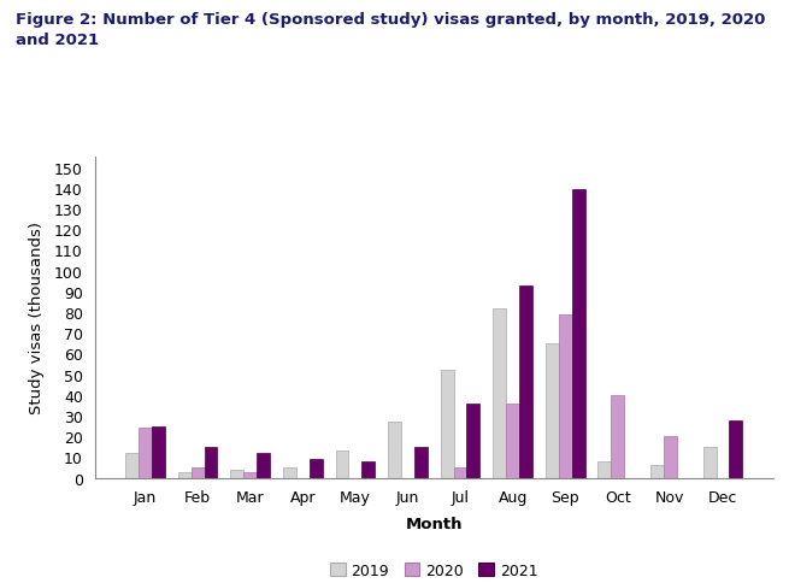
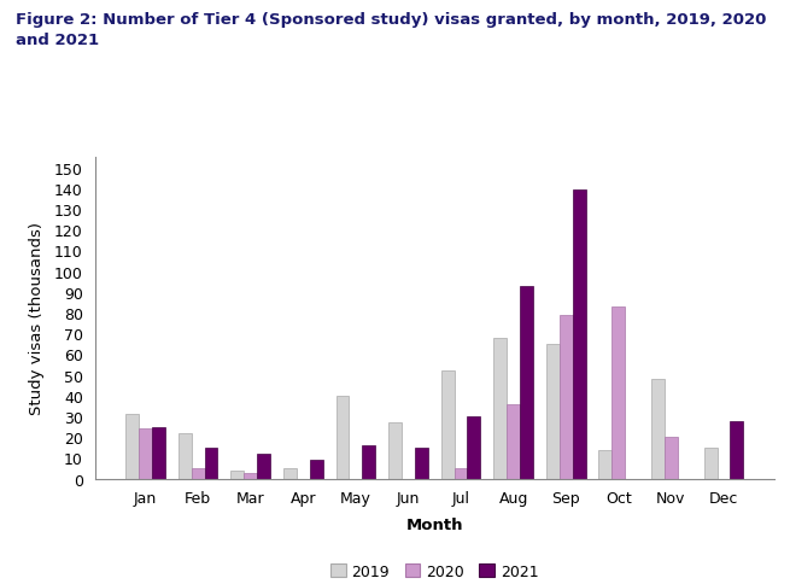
2019/Jan: 12 -> 31
2019/Feb: 3 -> 22
2019/May: 13 -> 40
2021/May: 8 -> 16
2021/Jul: 36 -> 30
2019/Aug: 82 -> 68
2019/Oct: 8 -> 14
2020/Oct: 40 -> 83
2019/Nov: 6 -> 48
